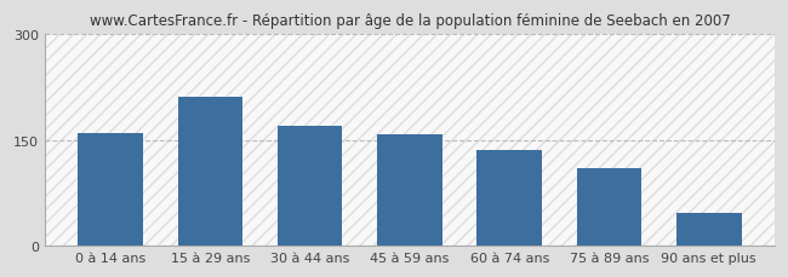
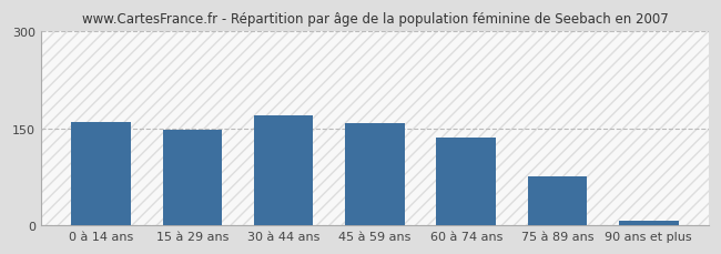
15 à 29 ans: 212 -> 147
75 à 89 ans: 110 -> 75
90 ans et plus: 46 -> 7
